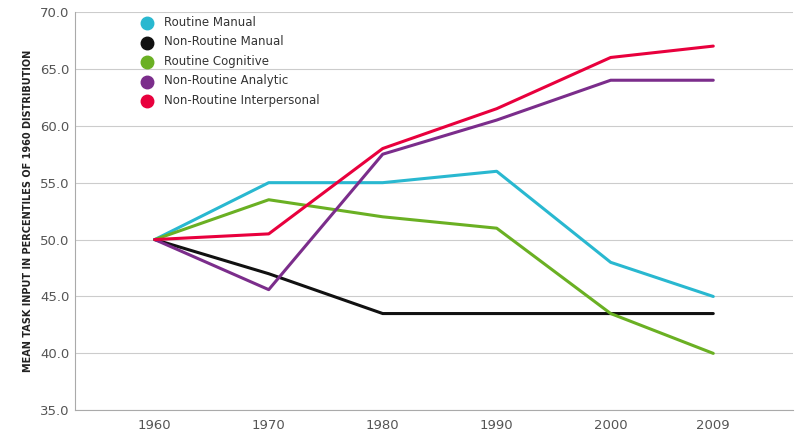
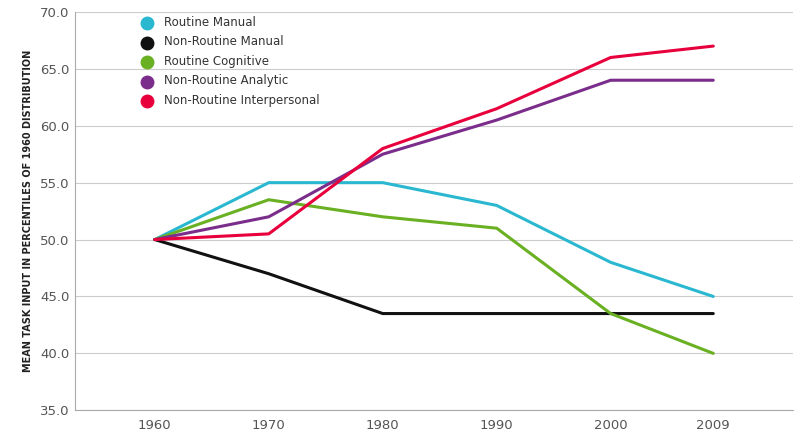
Non-Routine Analytic/1970: 45.6 -> 52.0
Routine Manual/1990: 56 -> 53
